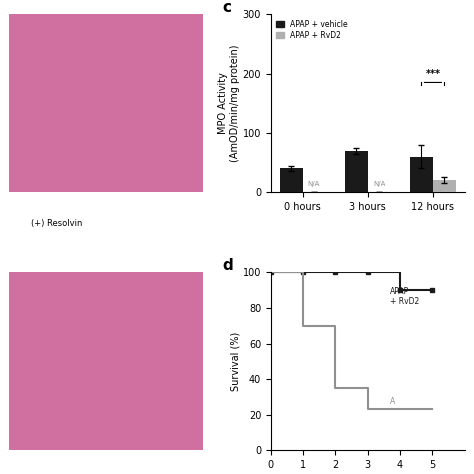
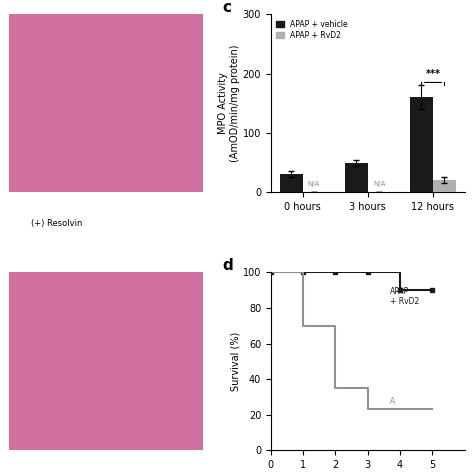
APAP + vehicle/0 hours: 40 -> 30
APAP + vehicle/3 hours: 70 -> 50
APAP + vehicle/12 hours: 60 -> 160
